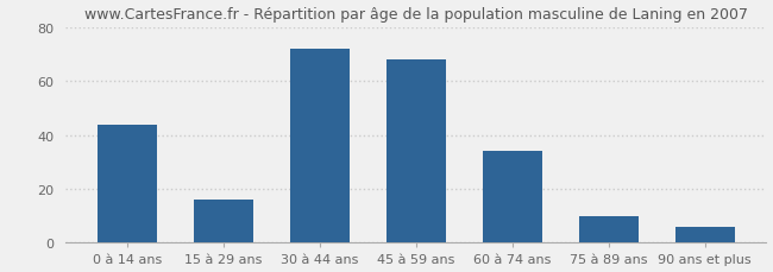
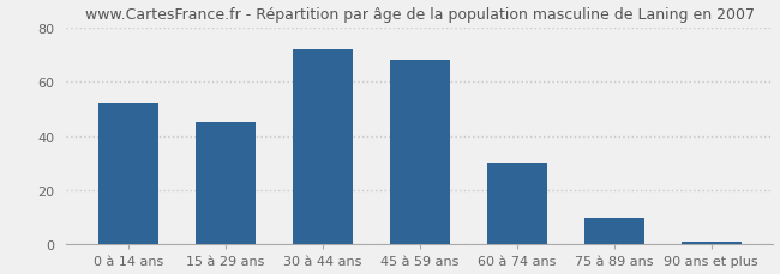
0 à 14 ans: 44 -> 52
15 à 29 ans: 16 -> 45
60 à 74 ans: 34 -> 30
90 ans et plus: 6 -> 1
